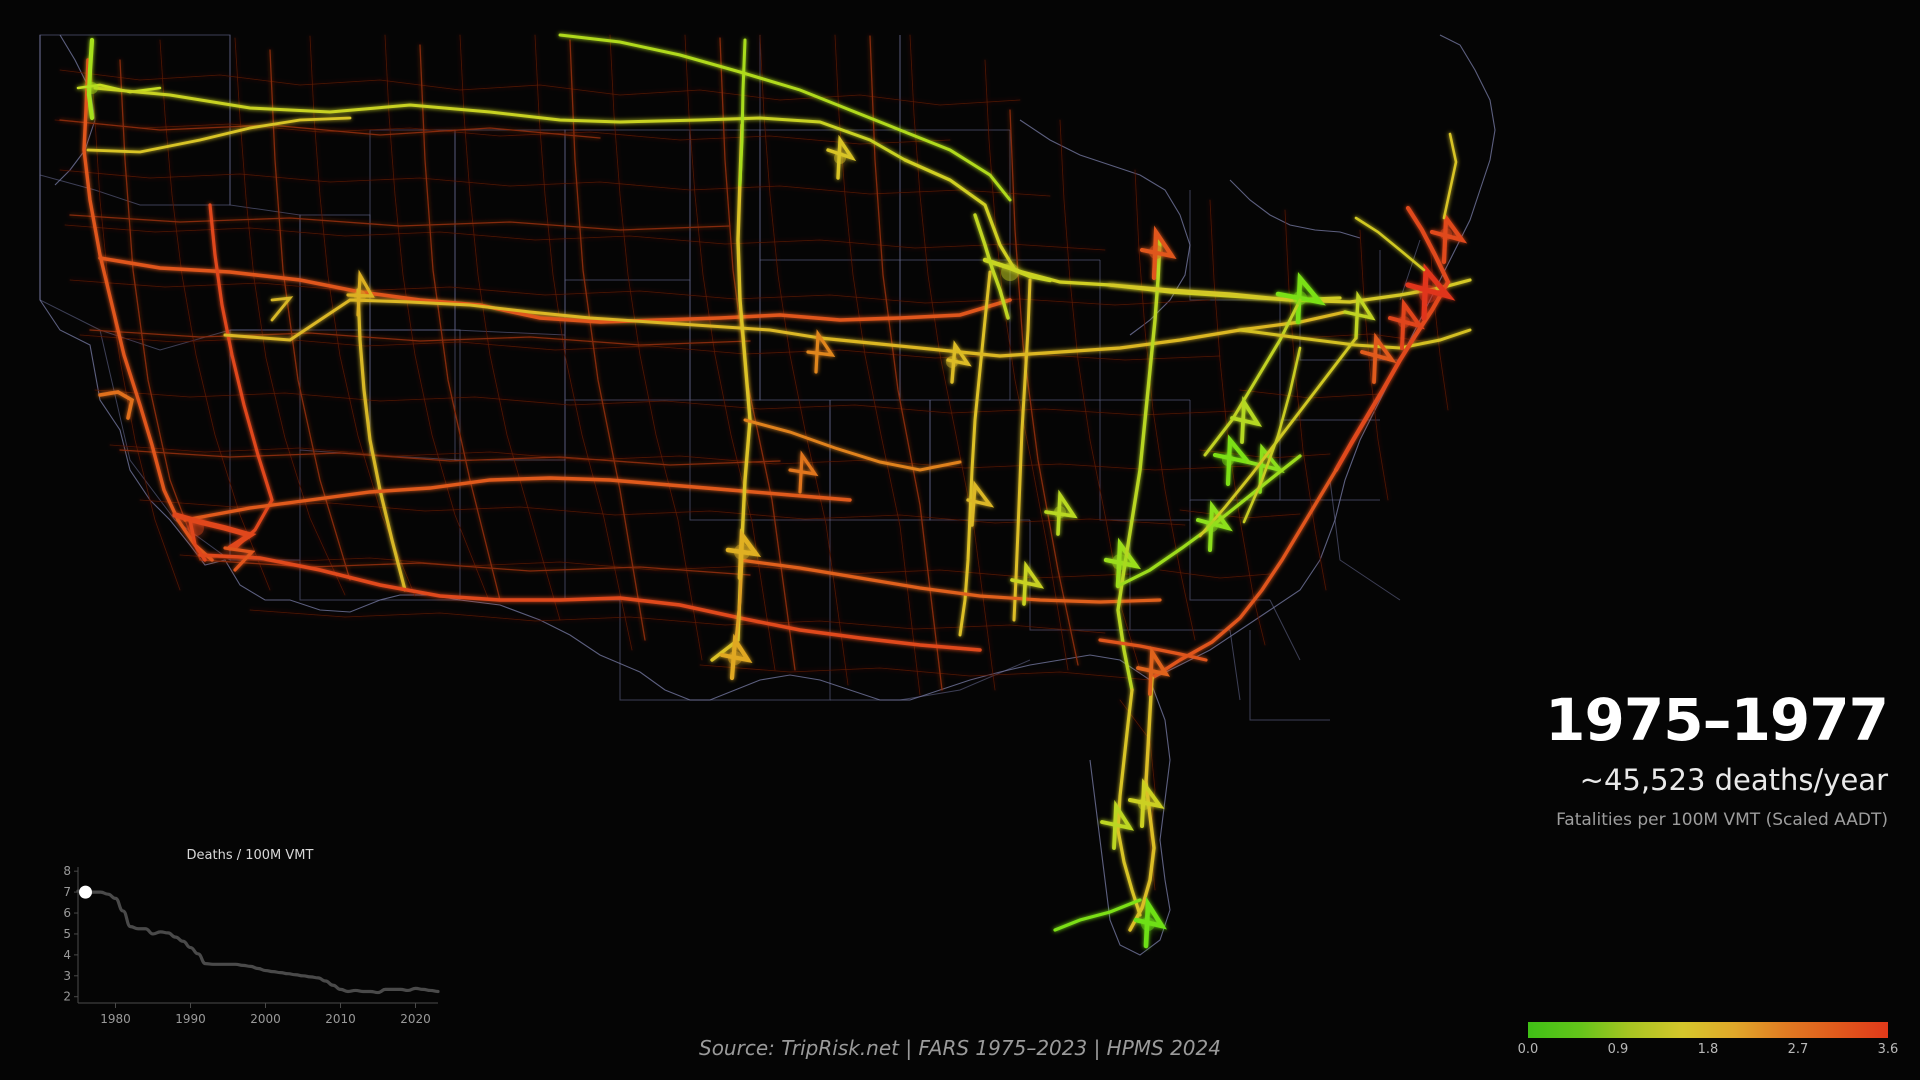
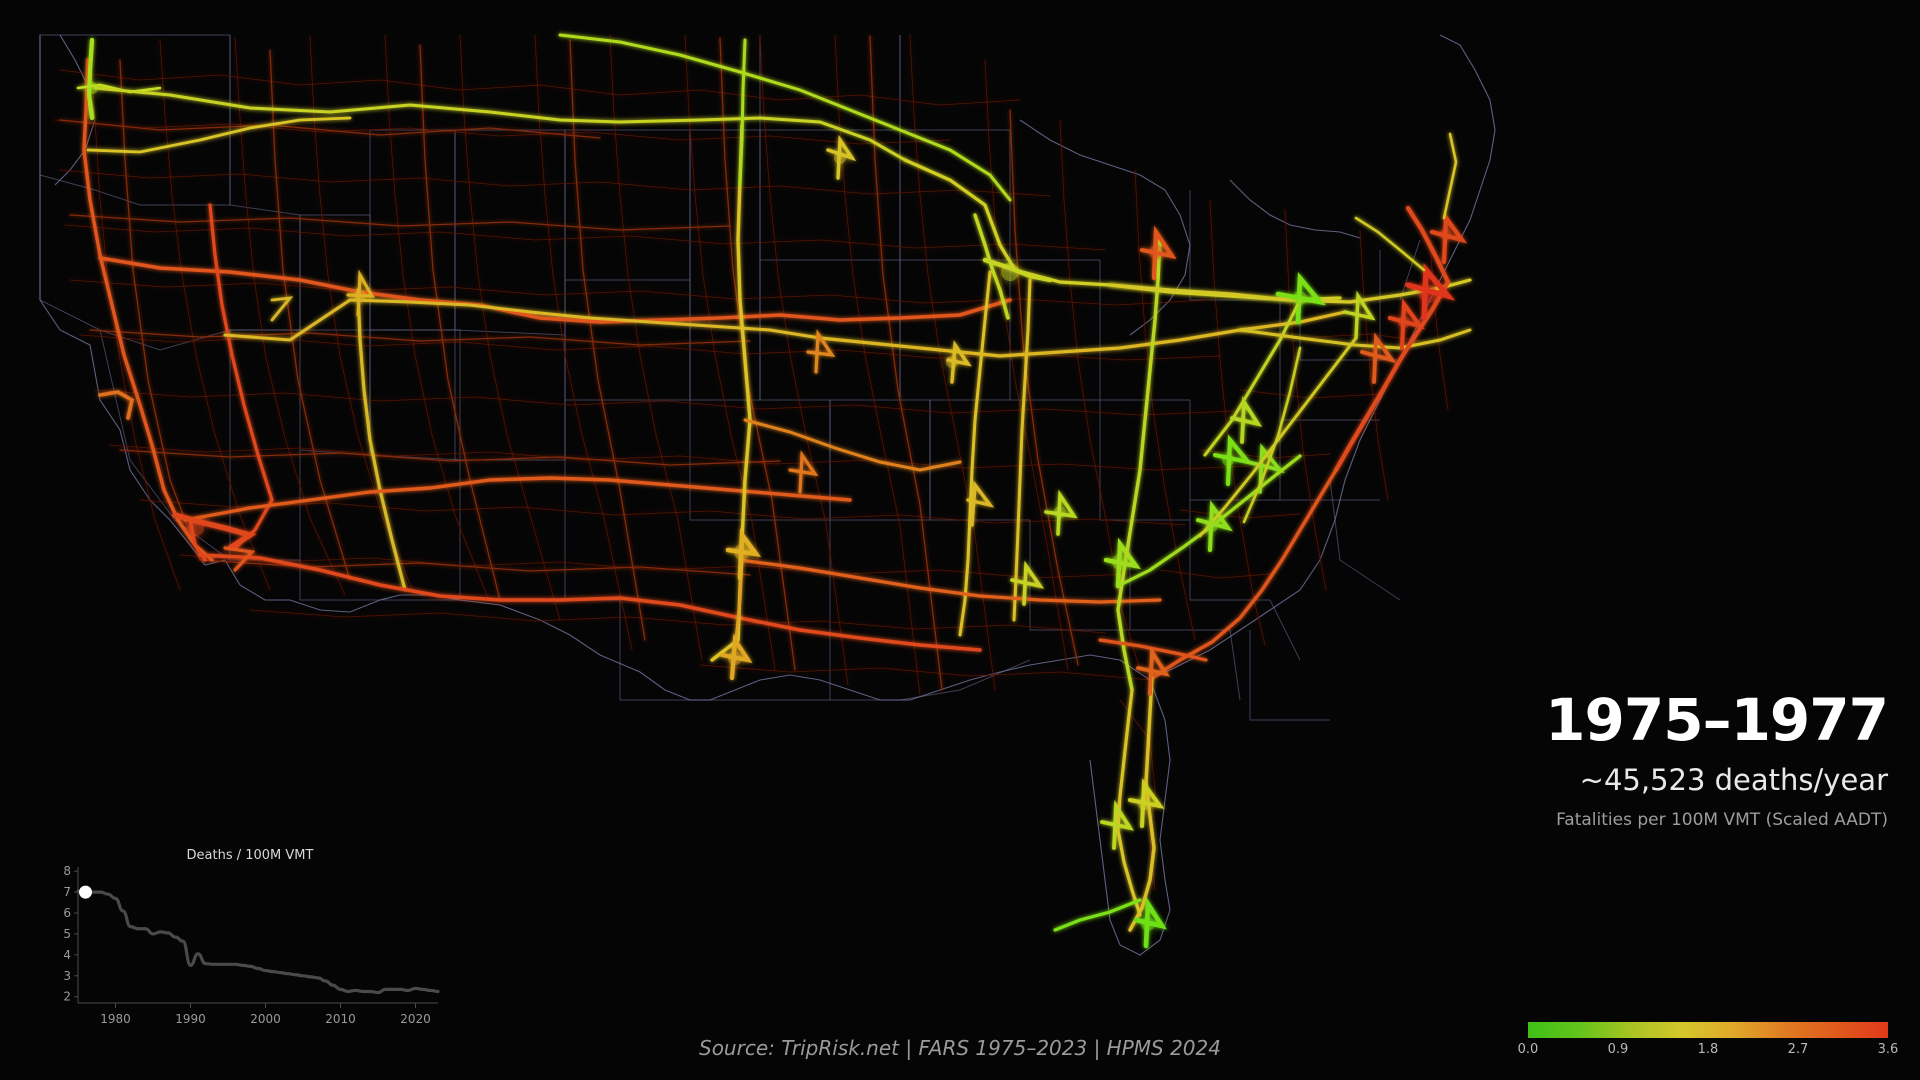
1990: 4.3 -> 3.5
